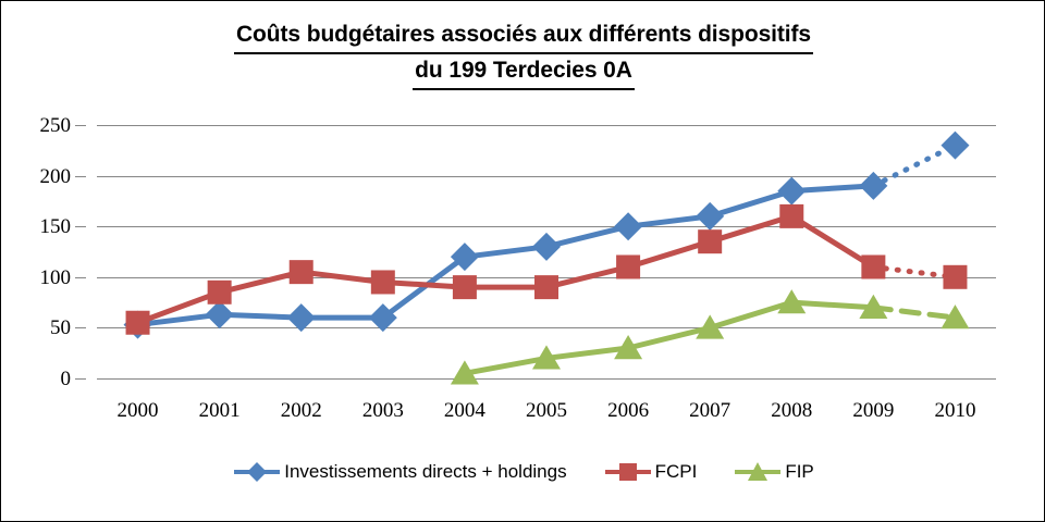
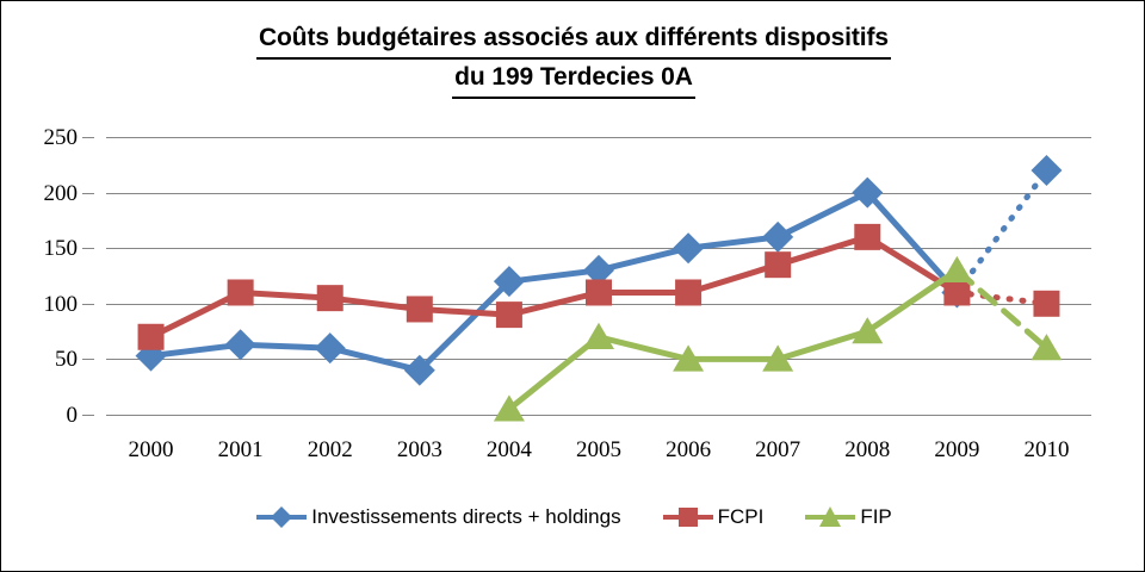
FCPI/2000: 60 -> 70
FCPI/2001: 80 -> 110
Investissements directs + holdings/2003: 60 -> 40
FCPI/2005: 90 -> 110
FIP/2005: 20 -> 70
FIP/2006: 30 -> 50
Investissements directs + holdings/2008: 180 -> 200
Investissements directs + holdings/2009: 190 -> 110
FIP/2009: 70 -> 130
Investissements directs + holdings/2010: 230 -> 220
